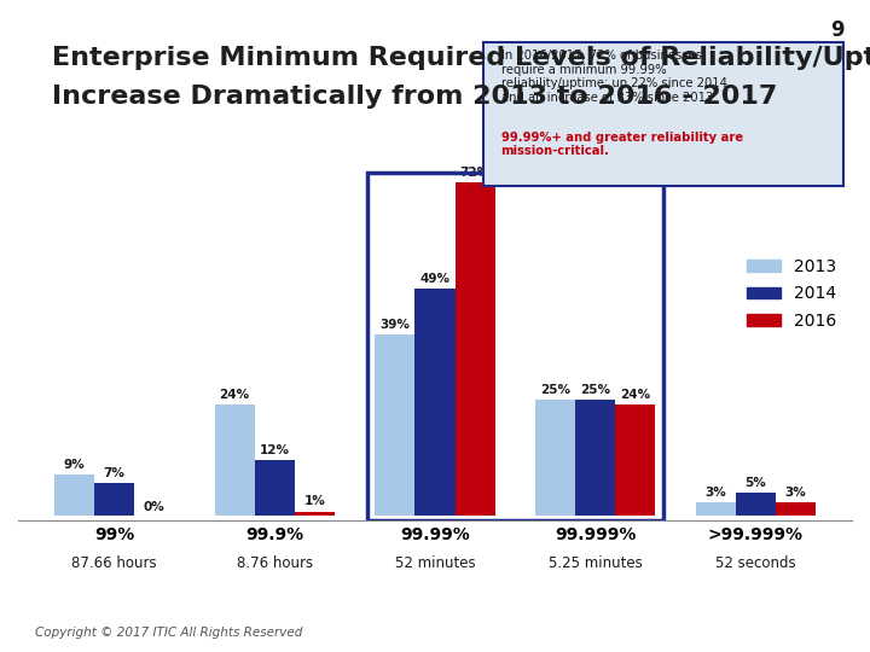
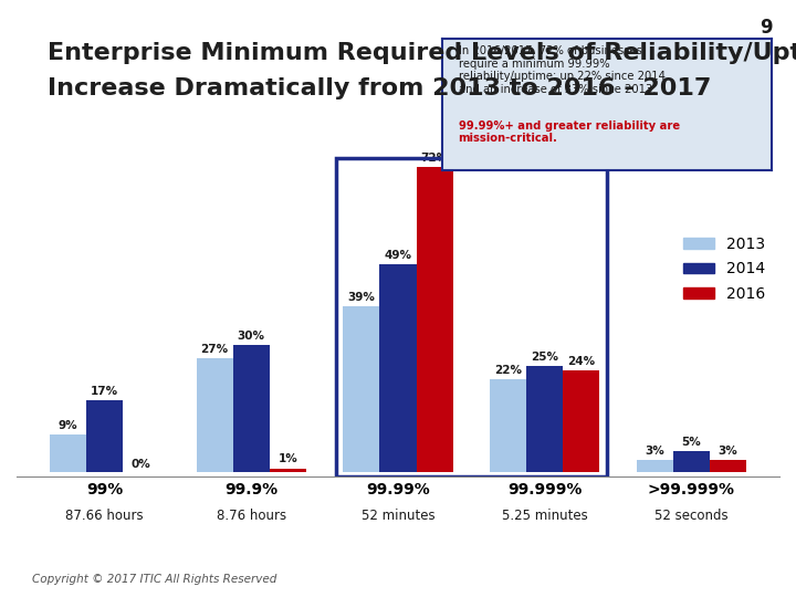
2014/99%: 7% -> 17%
2013/99.9%: 24% -> 27%
2014/99.9%: 12% -> 30%
2013/99.999%: 25% -> 22%
